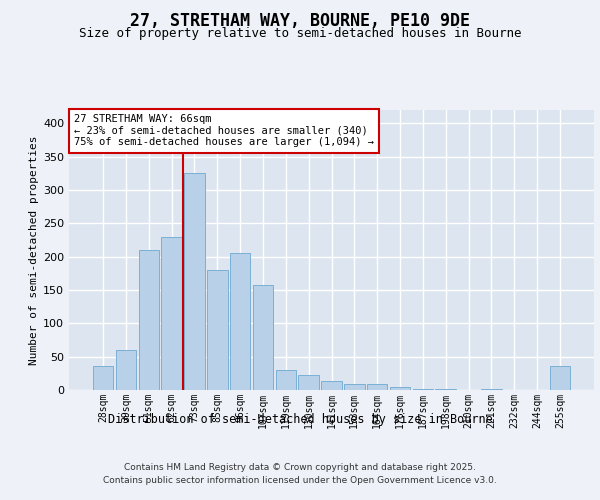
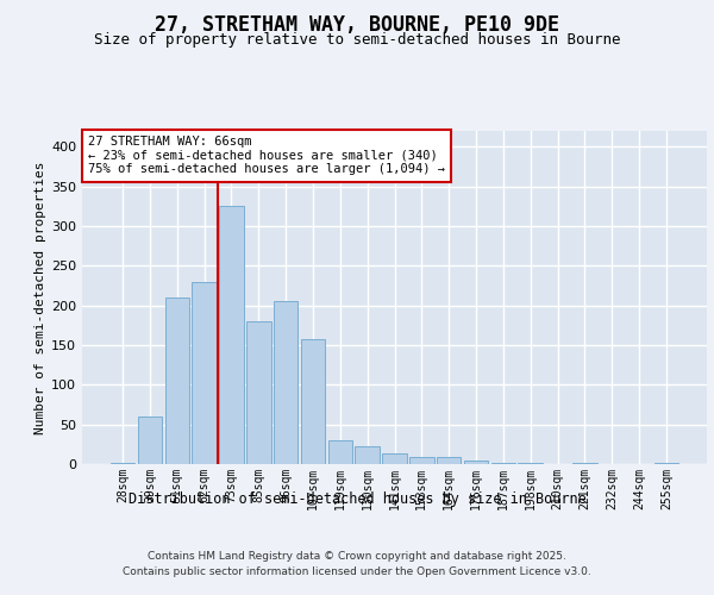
28sqm: 36 -> 2
255sqm: 36 -> 2
